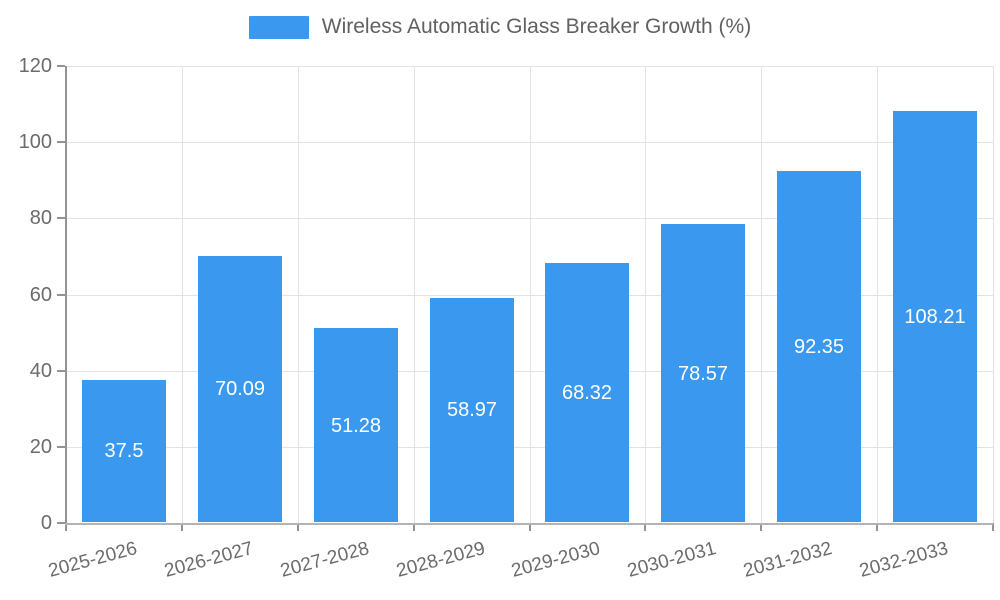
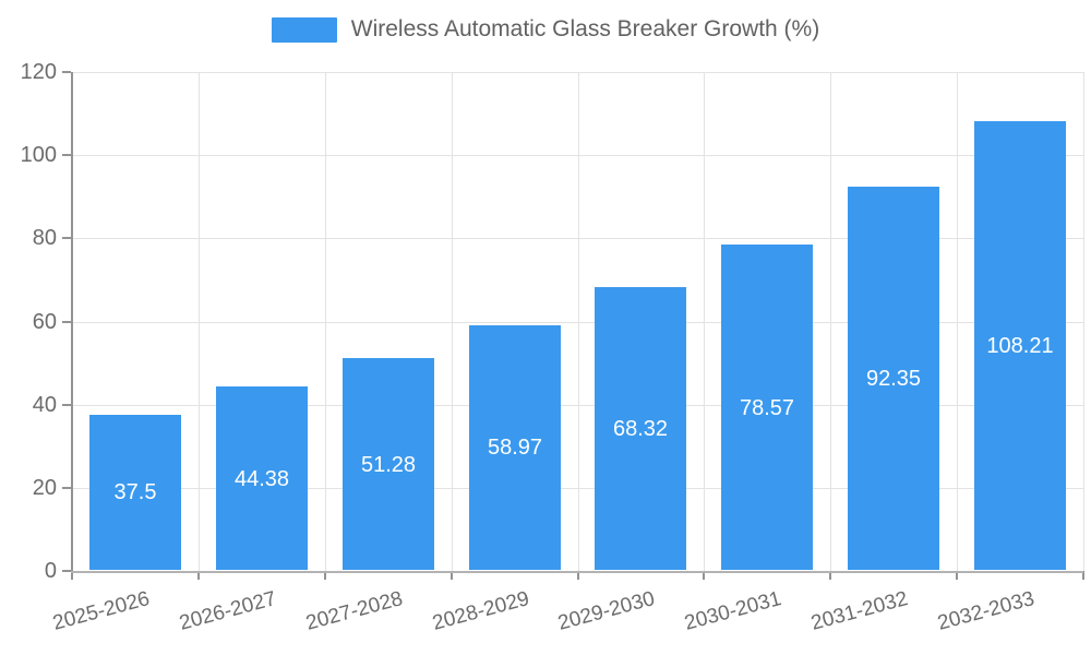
2026-2027: 70.09 -> 44.38
